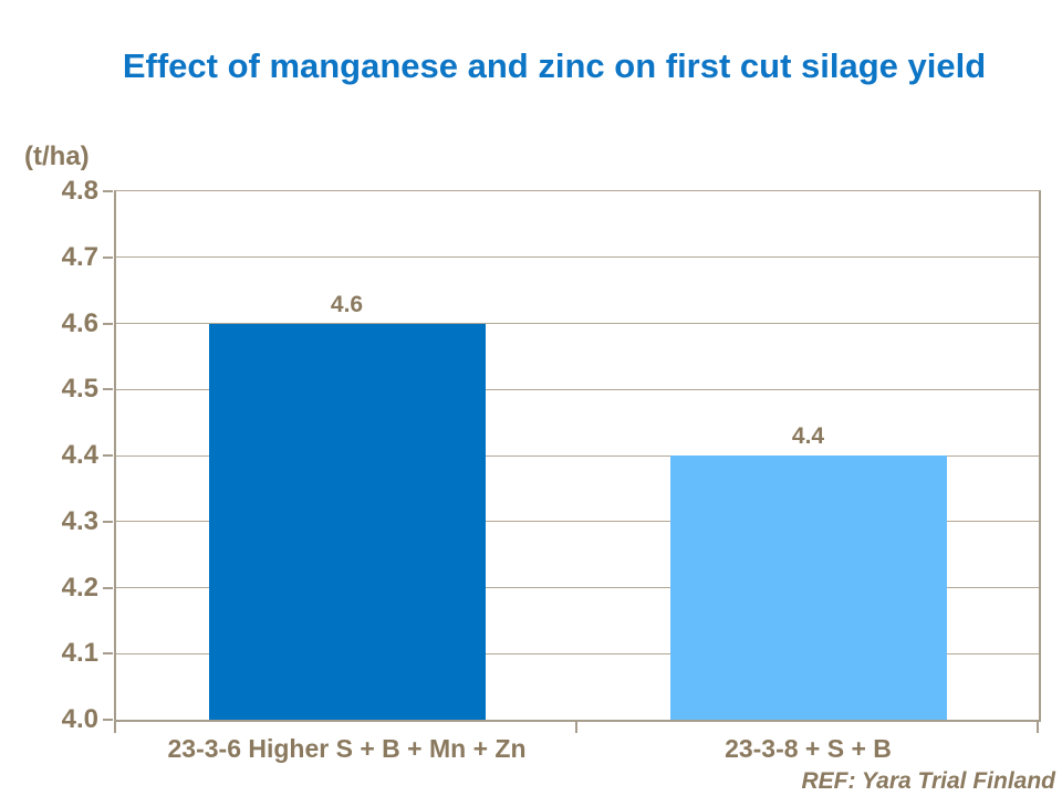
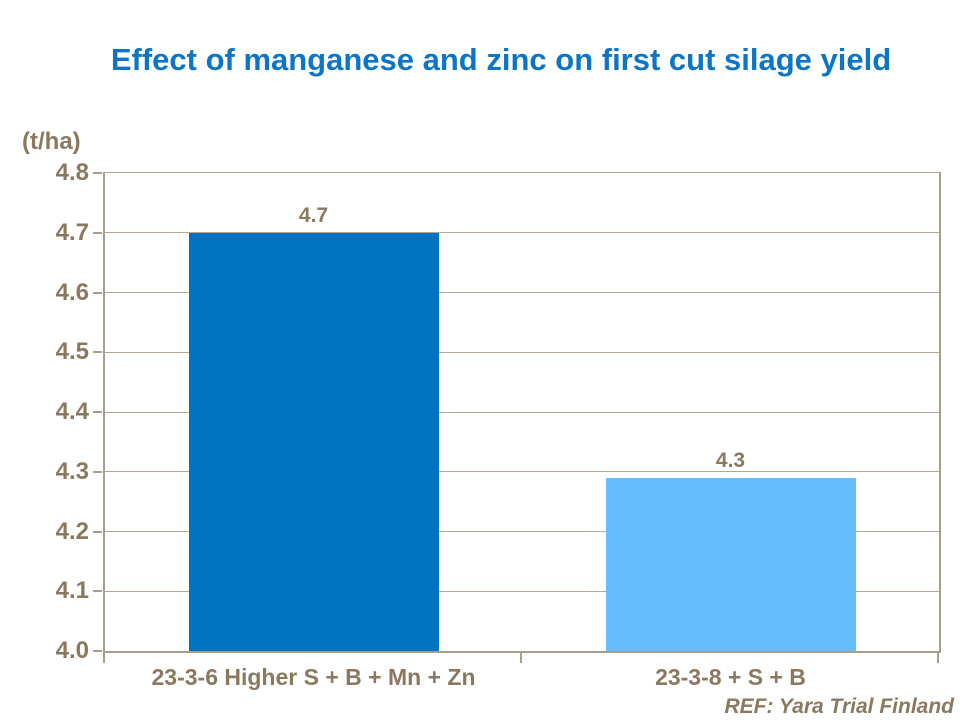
23-3-6 Higher S + B + Mn + Zn: 4.6 -> 4.7
23-3-8 + S + B: 4.4 -> 4.3
